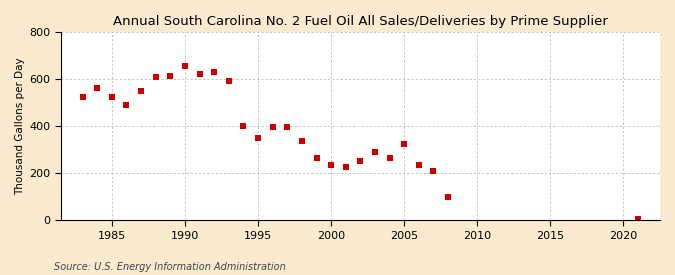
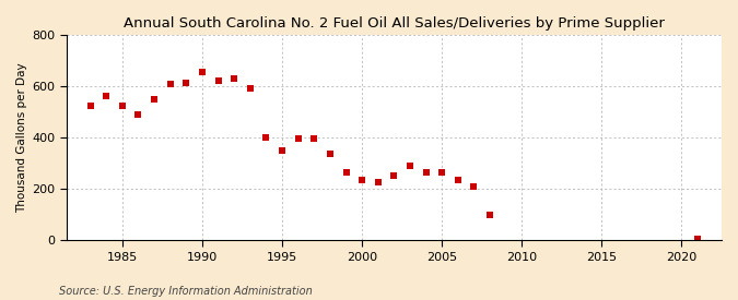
2005: 325 -> 265
